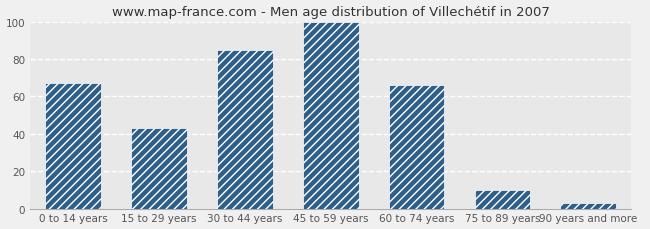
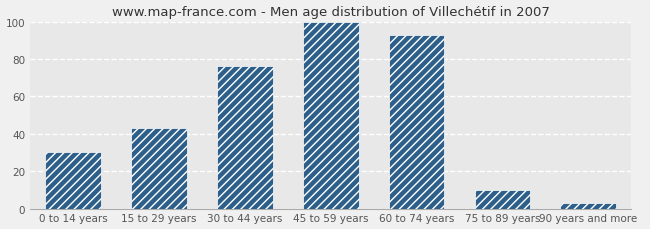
0 to 14 years: 67 -> 30
30 to 44 years: 85 -> 76
60 to 74 years: 66 -> 93
